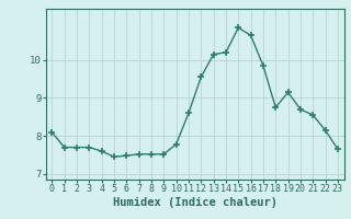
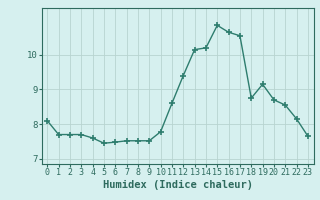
12: 9.55 -> 9.40
17: 9.85 -> 10.55
